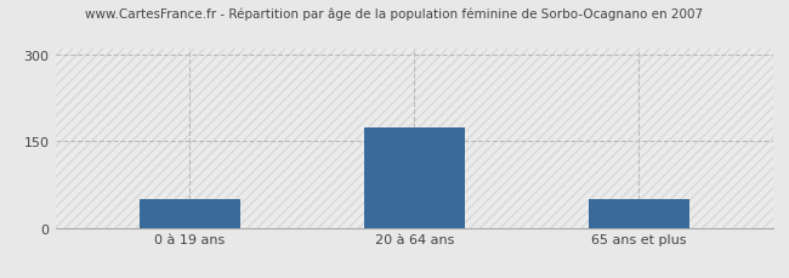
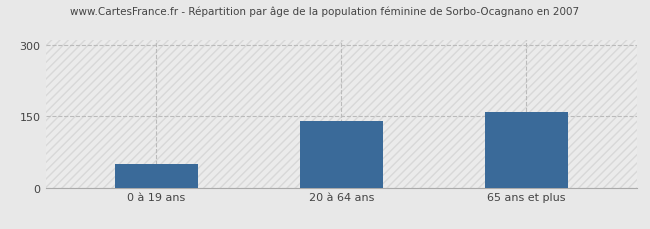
20 à 64 ans: 175 -> 140
65 ans et plus: 50 -> 160
